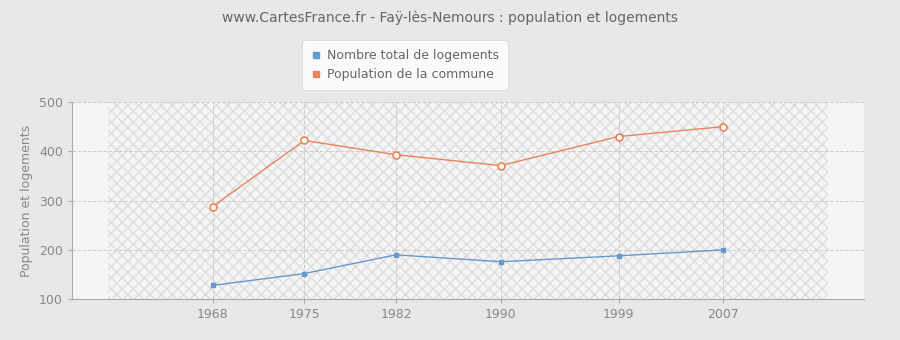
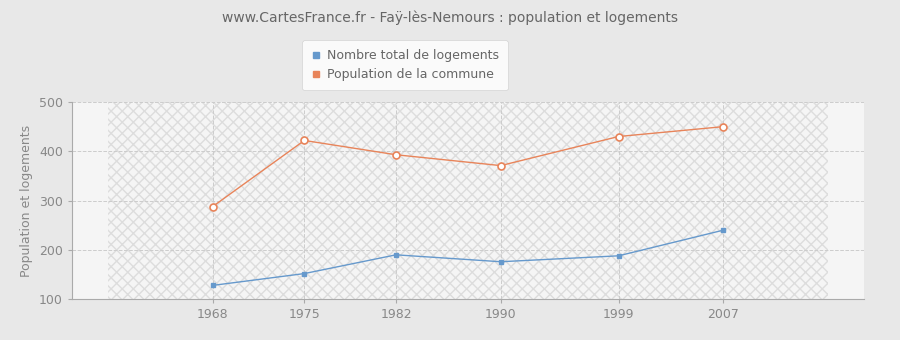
Nombre total de logements/2007: 200 -> 240
